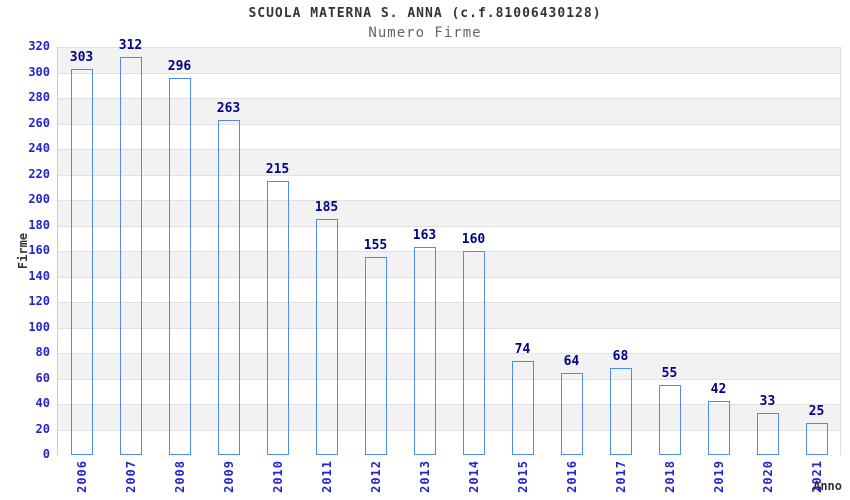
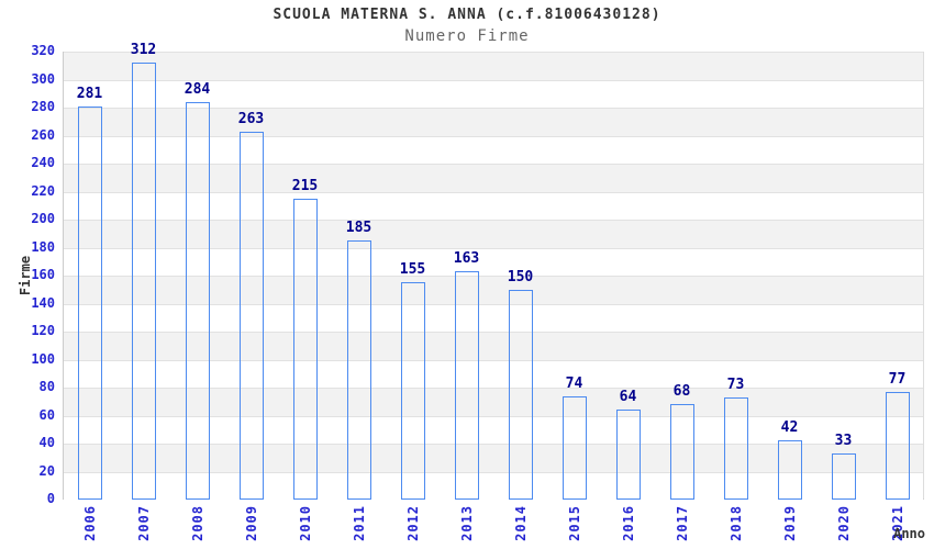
2006: 303 -> 281
2008: 296 -> 284
2014: 160 -> 150
2018: 55 -> 73
2021: 25 -> 77
